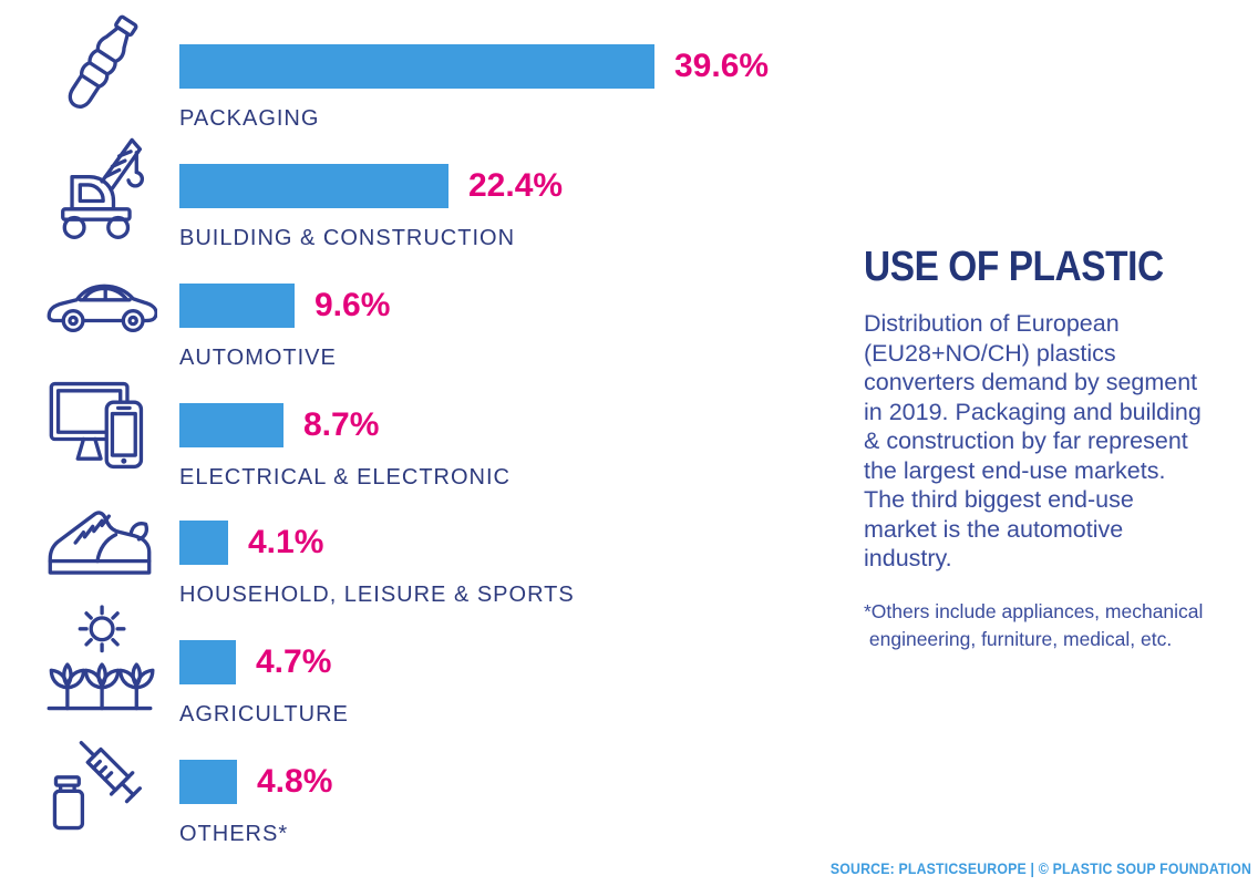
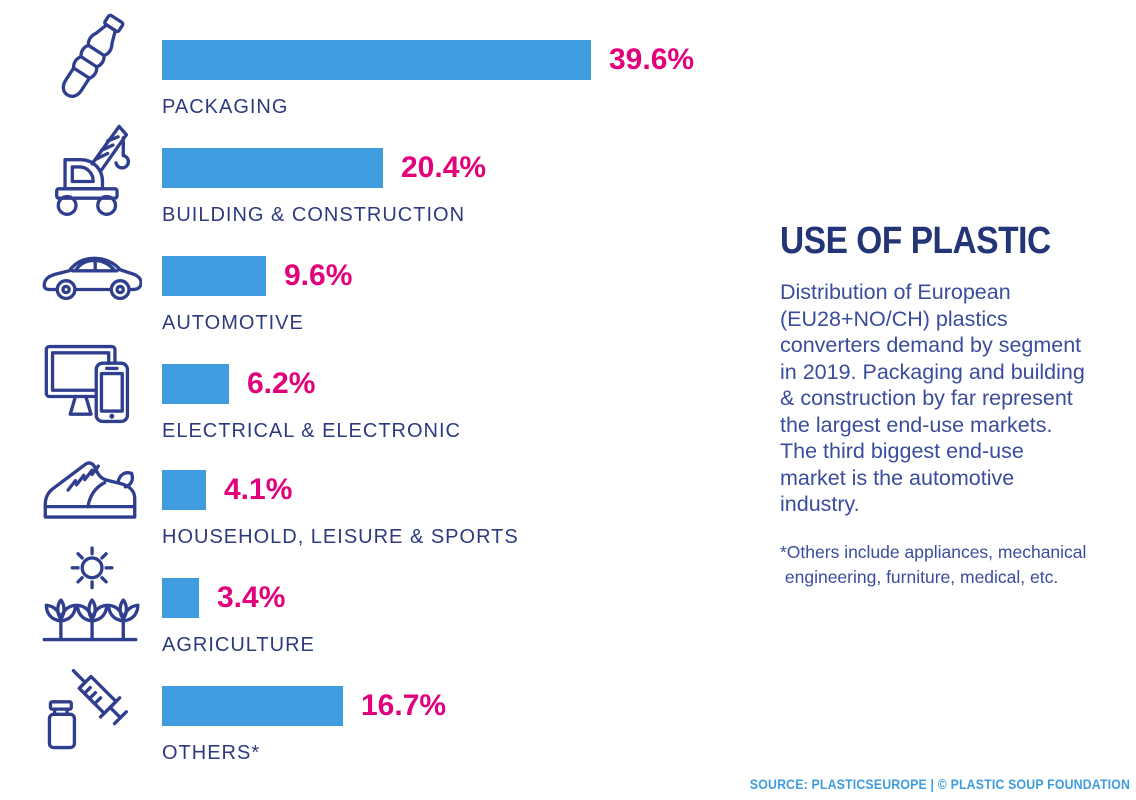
BUILDING & CONSTRUCTION: 22.4% -> 20.4%
ELECTRICAL & ELECTRONIC: 8.7% -> 6.2%
AGRICULTURE: 4.7% -> 3.4%
OTHERS*: 4.8% -> 16.7%
